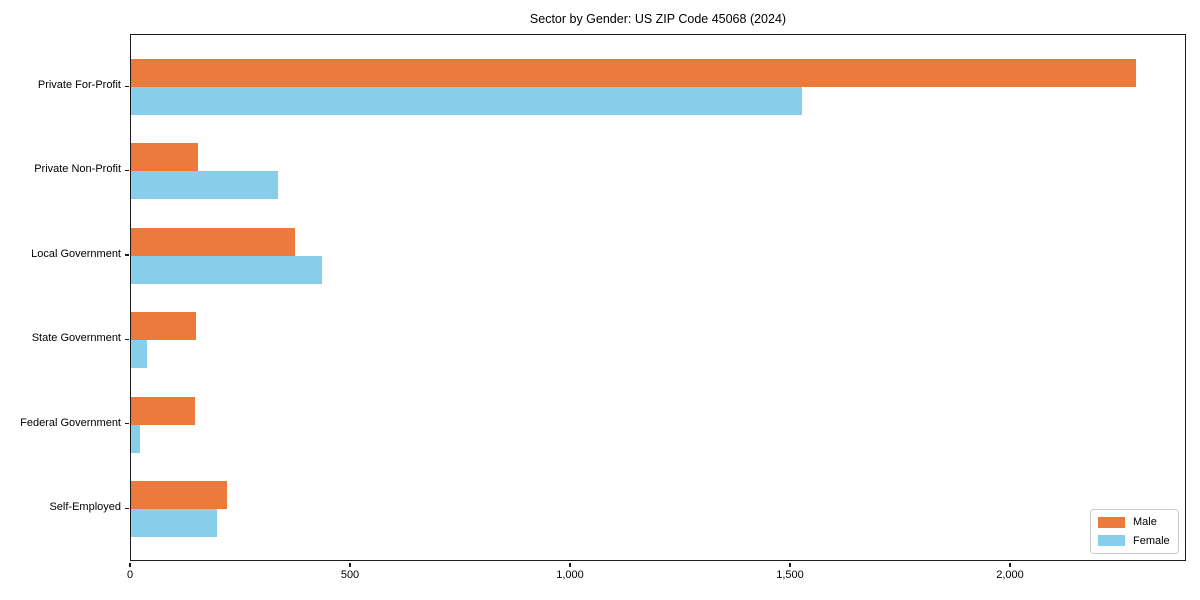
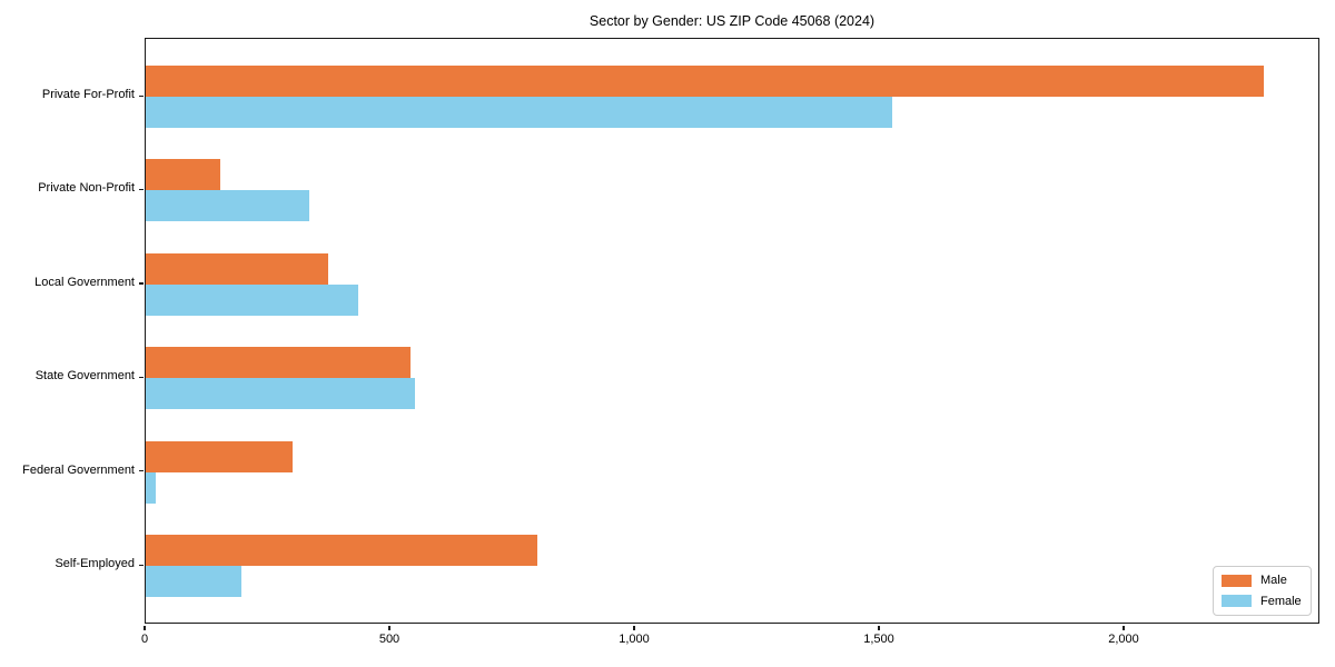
Male/State Government: 150 -> 540
Female/State Government: 40 -> 550
Male/Federal Government: 140 -> 300
Male/Self-Employed: 220 -> 800
